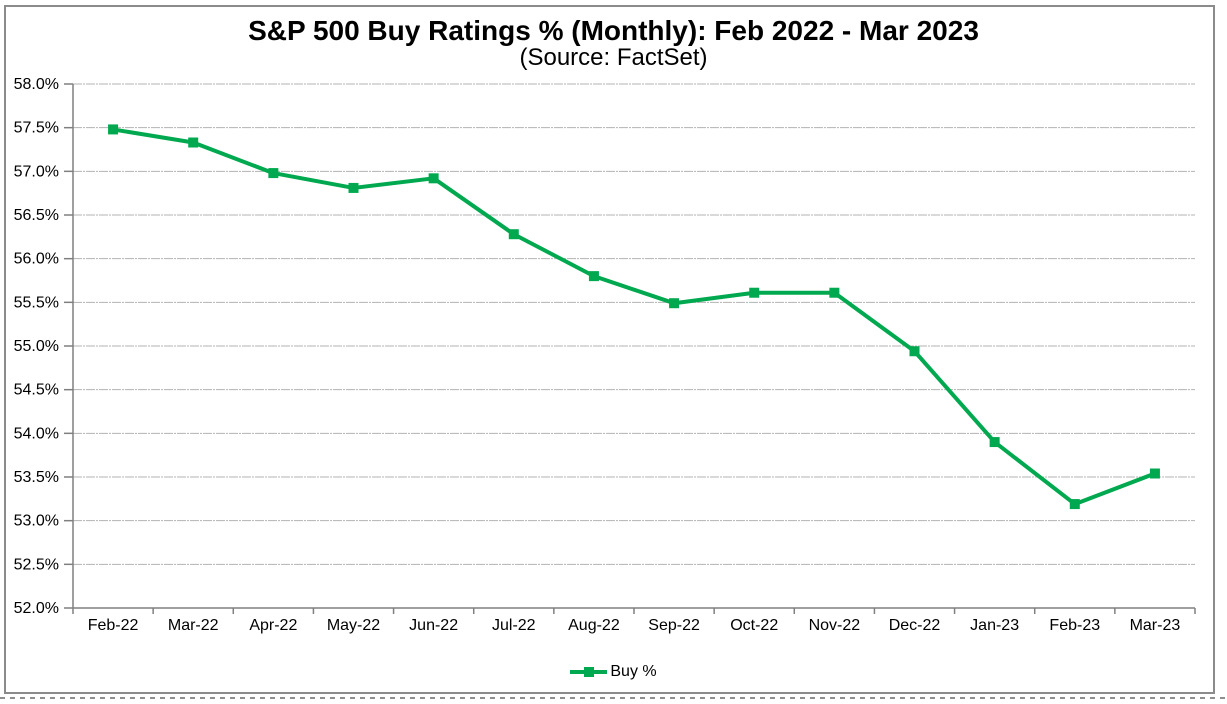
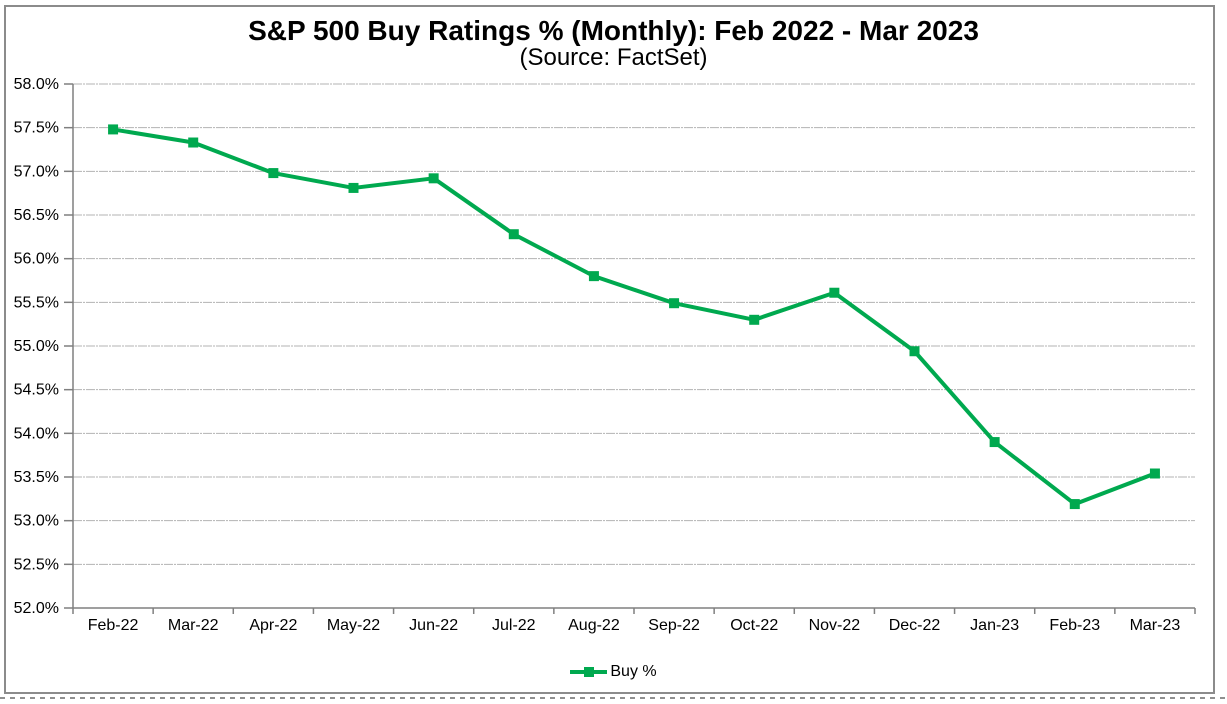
Oct-22: 55.6% -> 55.3%
